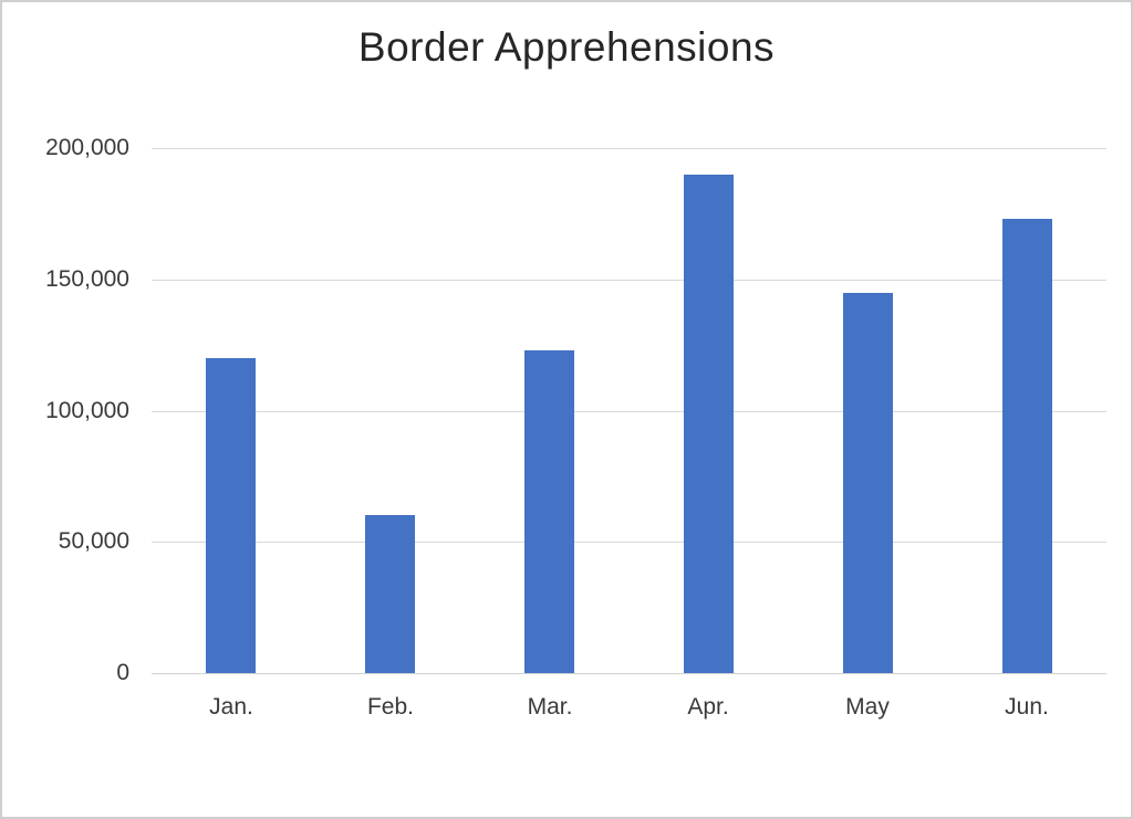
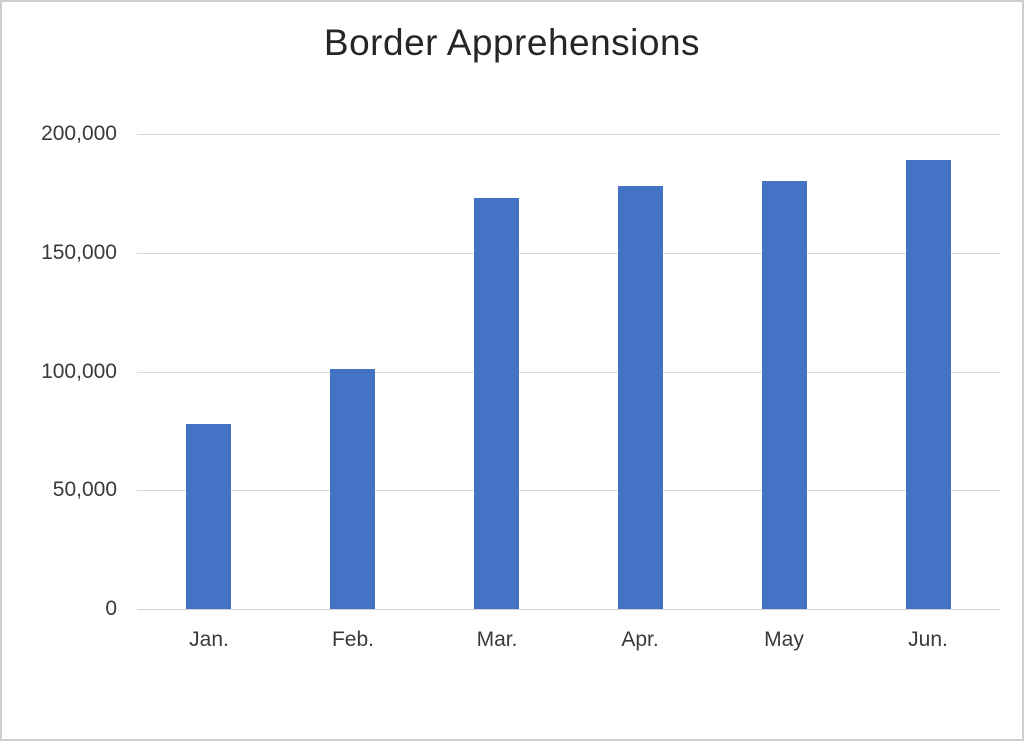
Jan.: 120000 -> 78000
Feb.: 60000 -> 101000
Mar.: 123000 -> 173000
Apr.: 190000 -> 178000
May: 145000 -> 180000
Jun.: 173000 -> 189000
